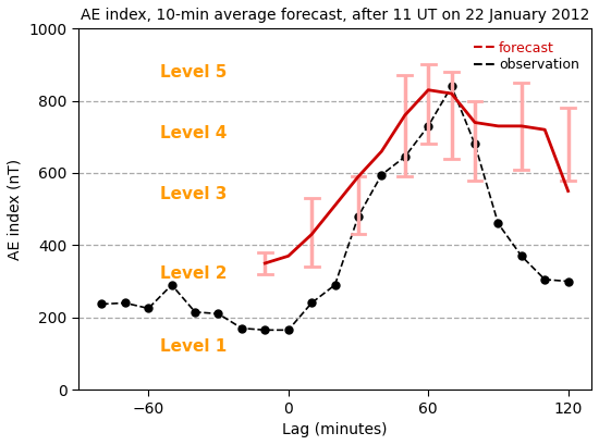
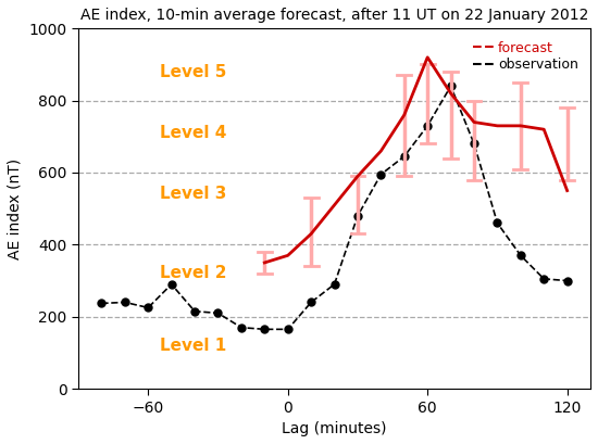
forecast/60: 830 -> 920
